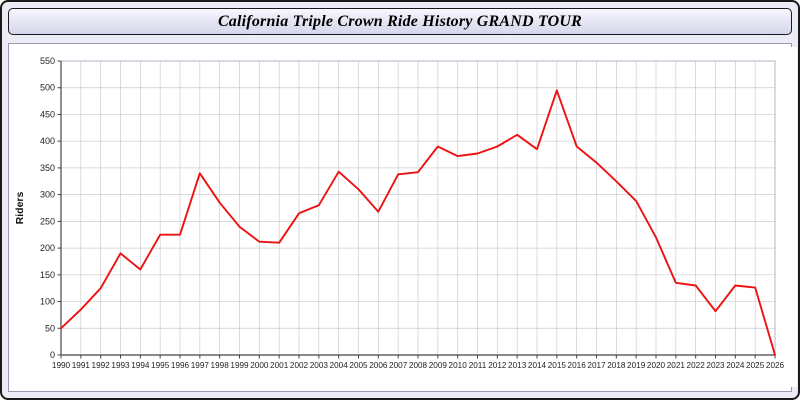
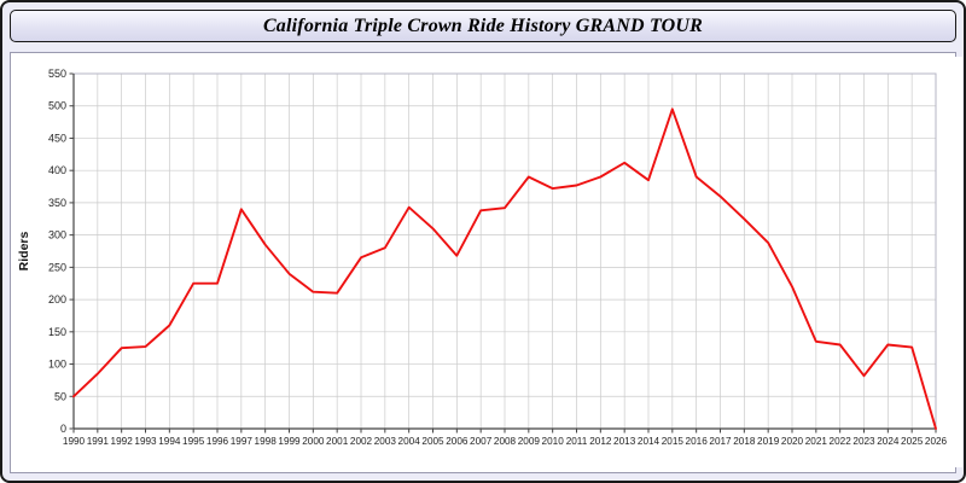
1993: 190 -> 130
